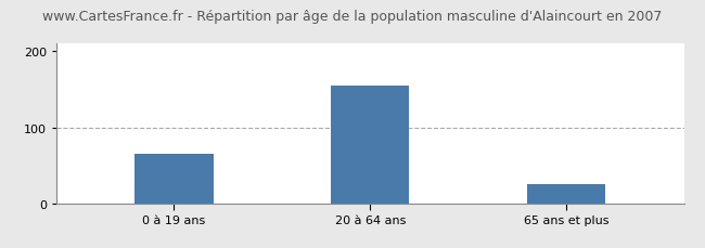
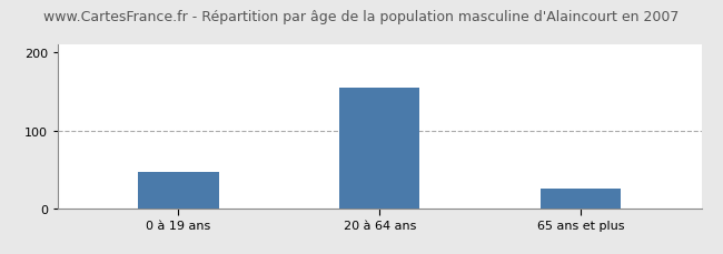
0 à 19 ans: 65 -> 46
